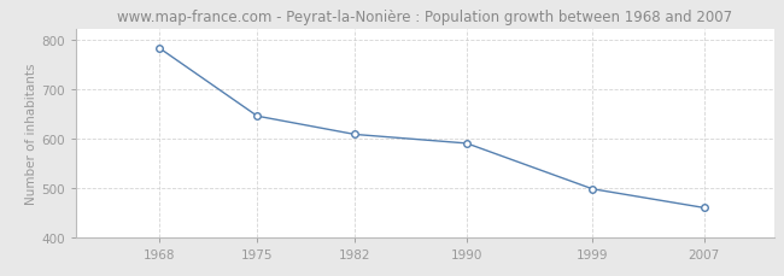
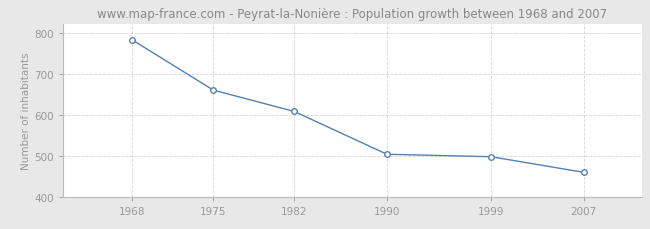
1975: 645 -> 660
1990: 590 -> 504
